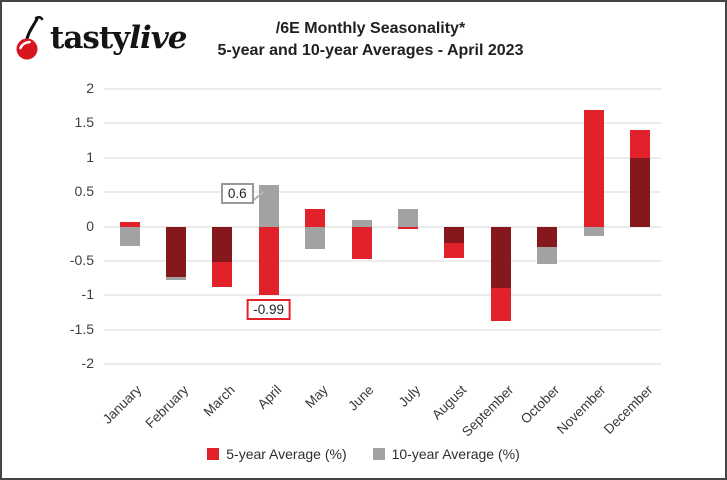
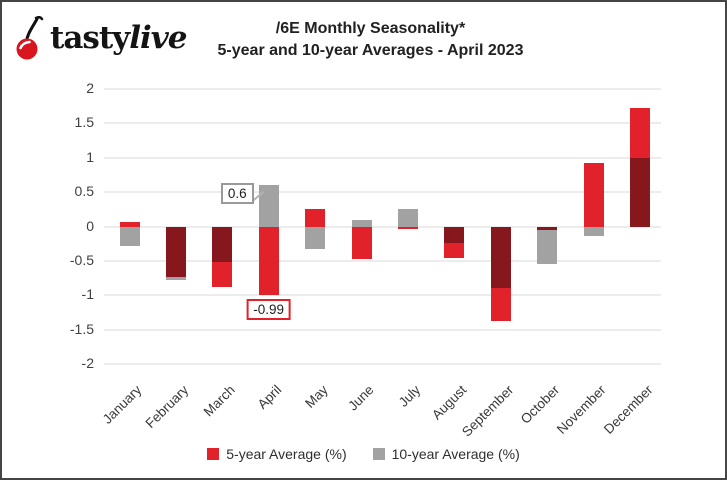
5-year Average (%)/October: -0.3 -> -0.1
5-year Average (%)/November: 1.7 -> 0.9
5-year Average (%)/December: 1.4 -> 1.7
